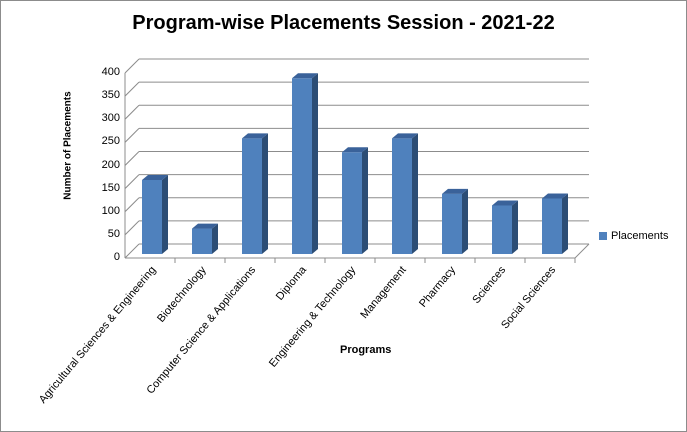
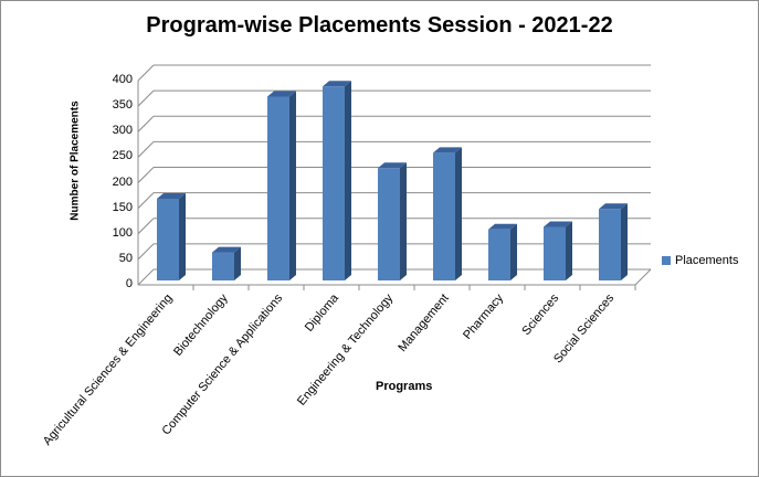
Computer Science & Applications: 250 -> 360
Pharmacy: 130 -> 100
Social Sciences: 120 -> 140
